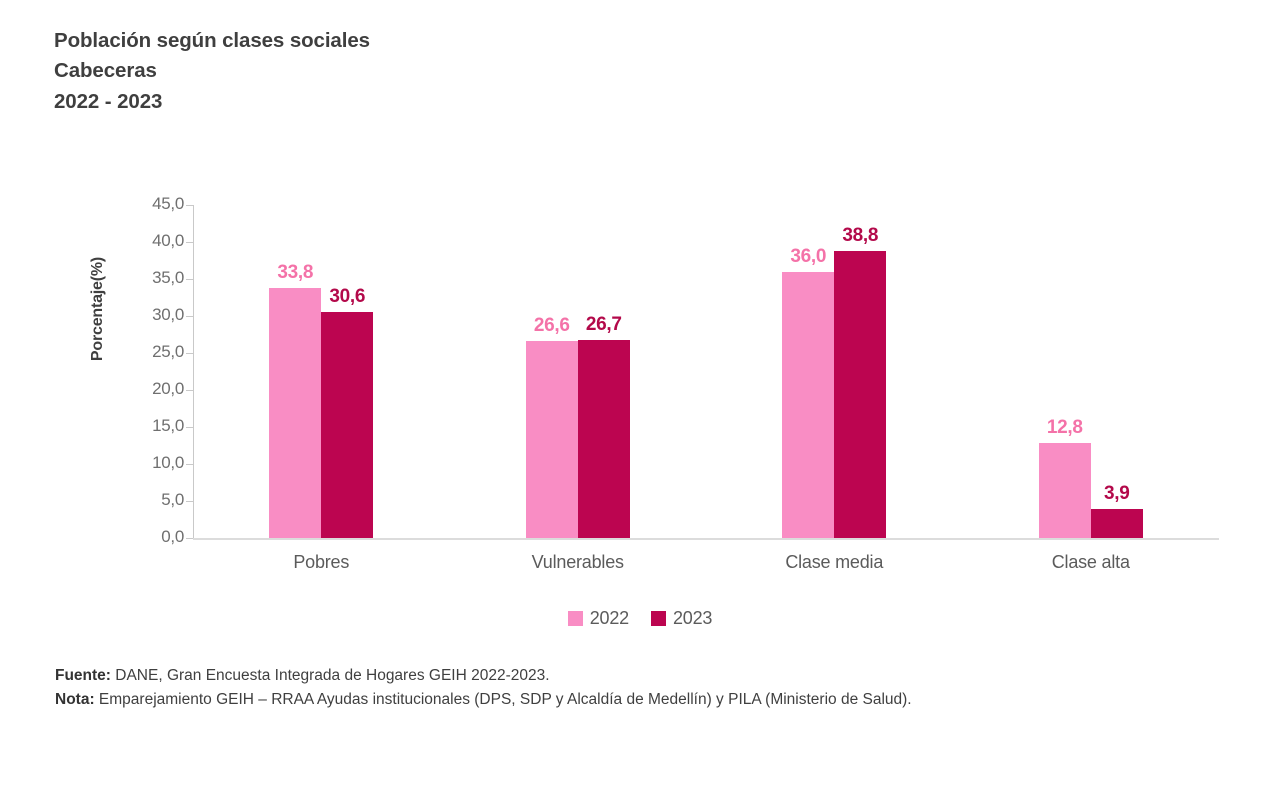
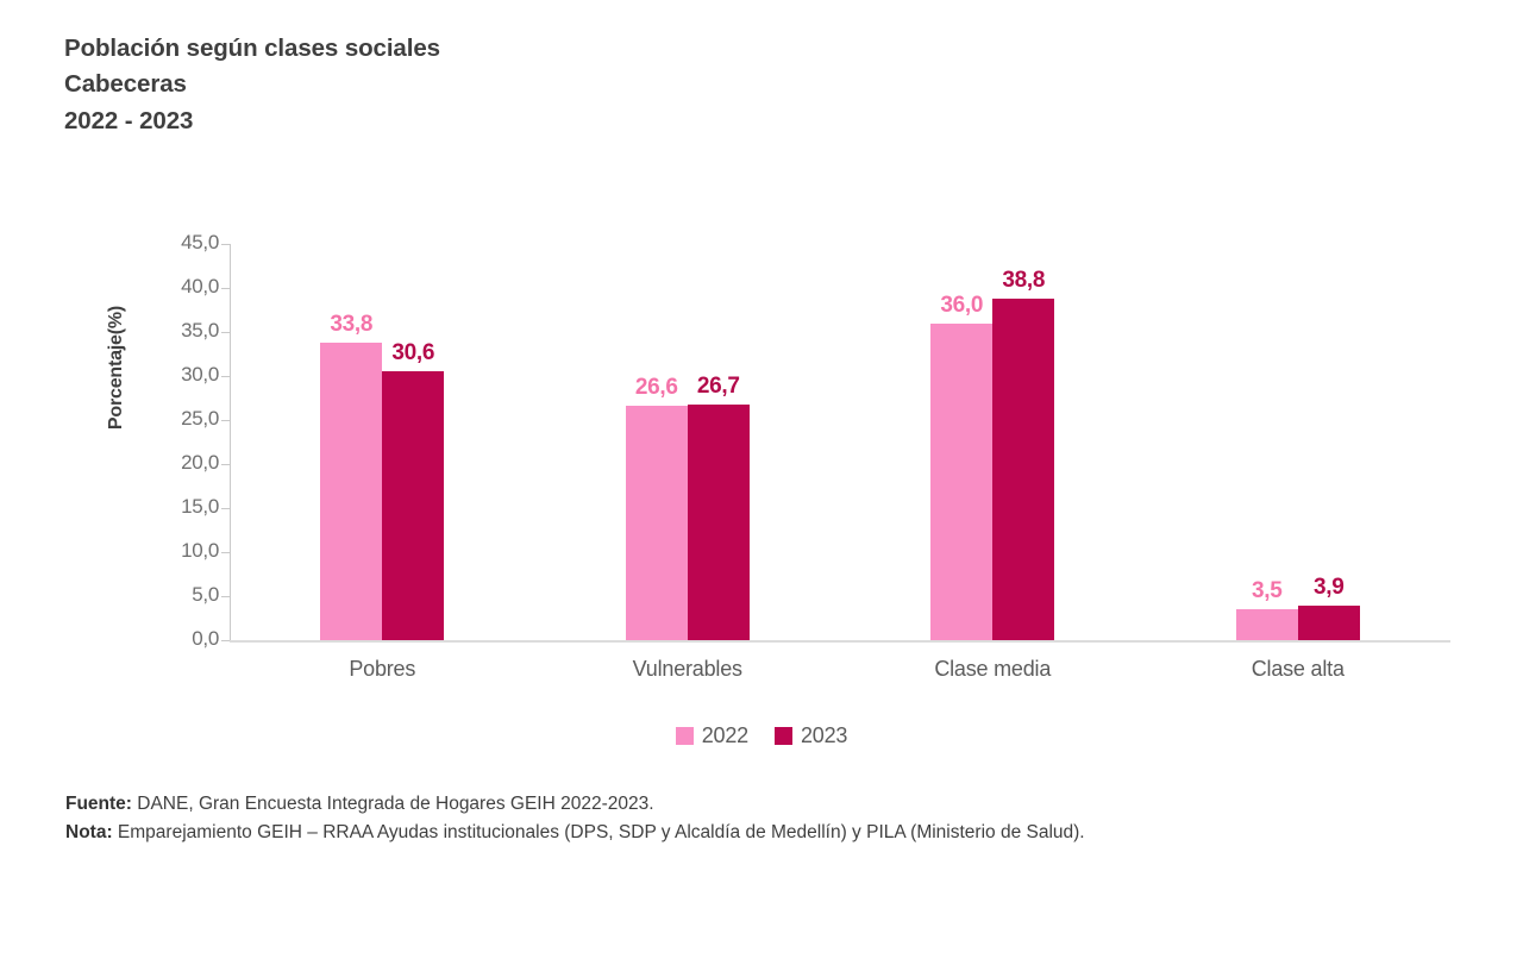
2022/Clase alta: 12,8 -> 3,5
